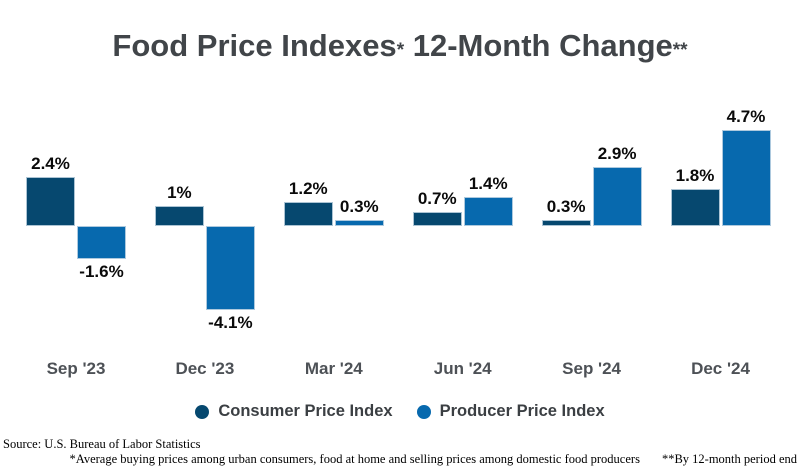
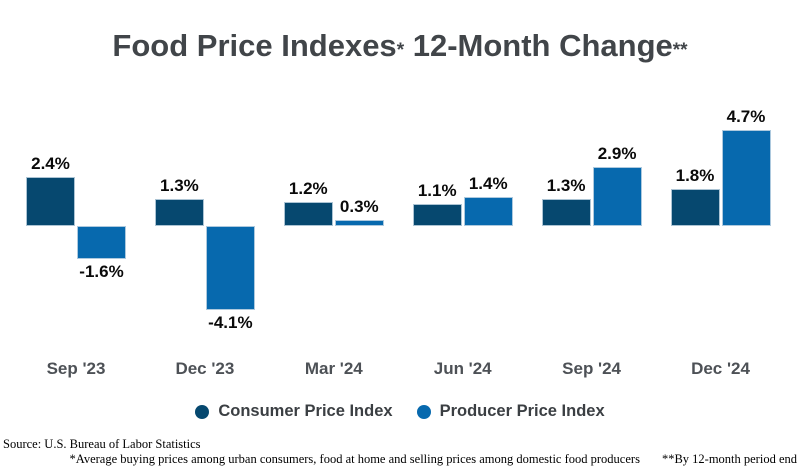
Consumer Price Index/Dec '23: 1% -> 1.3%
Consumer Price Index/Jun '24: 0.7% -> 1.1%
Consumer Price Index/Sep '24: 0.3% -> 1.3%
